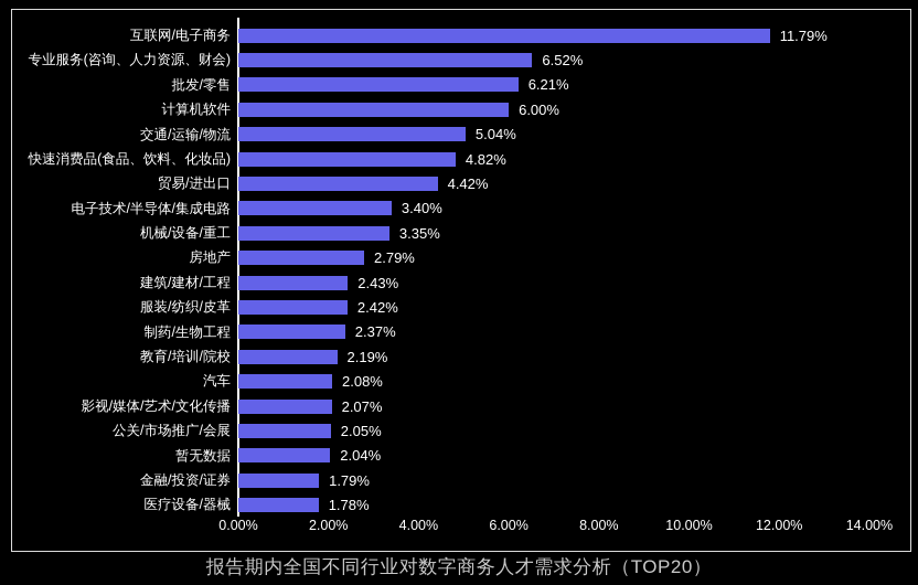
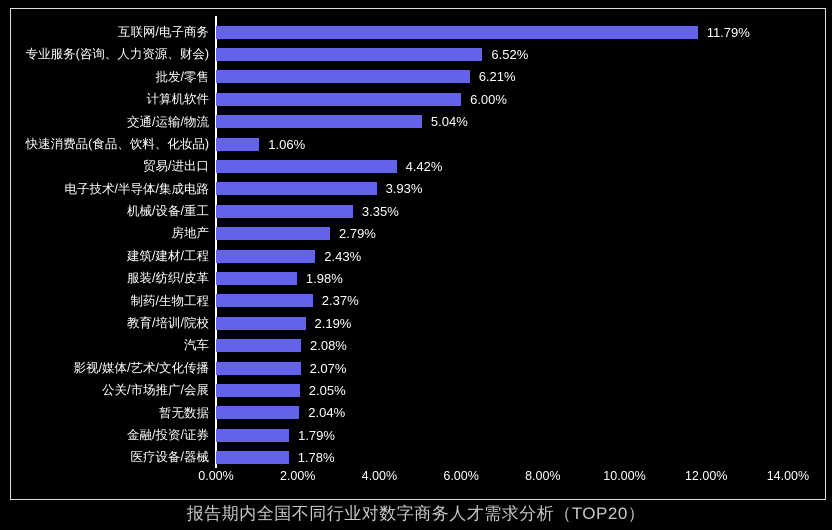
快速消费品(食品、饮料、化妆品): 4.82% -> 1.06%
电子技术/半导体/集成电路: 3.40% -> 3.93%
服装/纺织/皮革: 2.42% -> 1.98%
